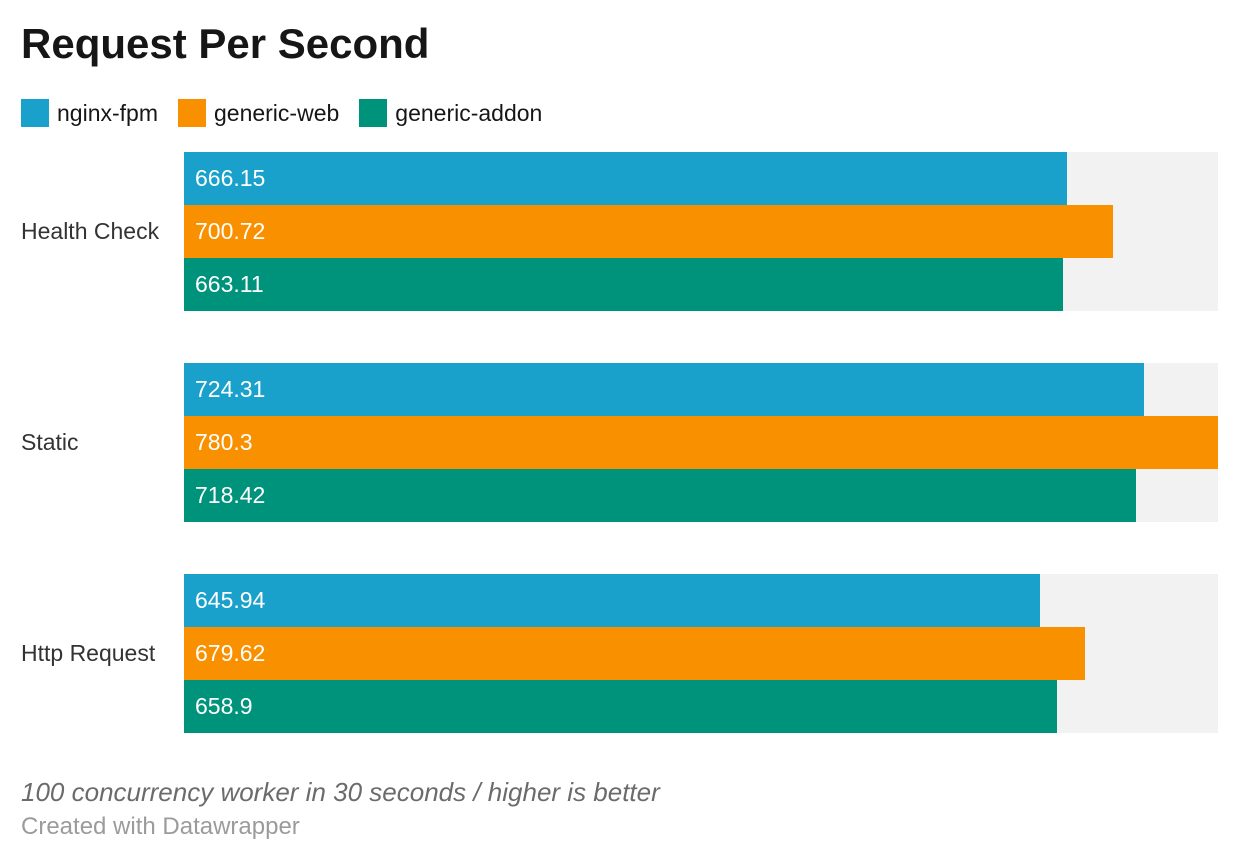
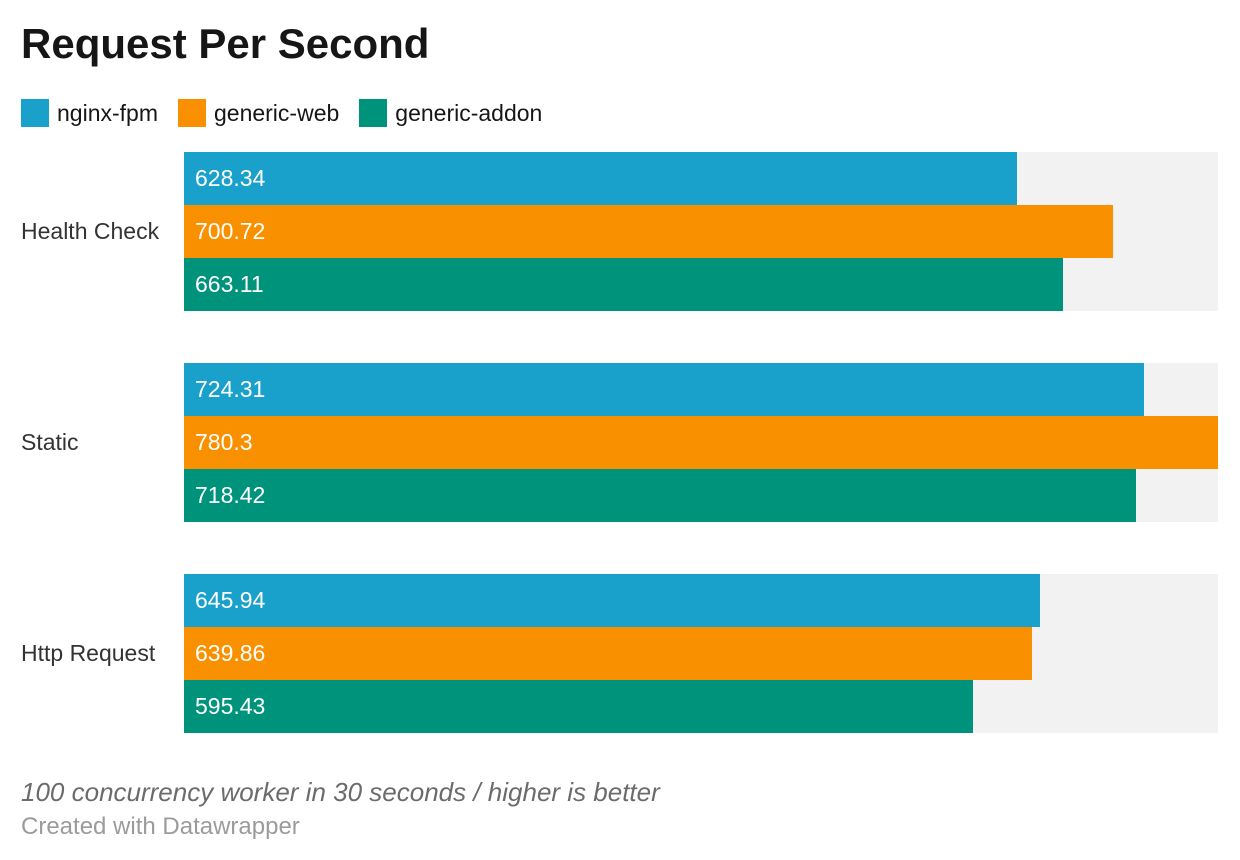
nginx-fpm/Health Check: 666.15 -> 628.34
generic-web/Http Request: 679.62 -> 639.86
generic-addon/Http Request: 658.9 -> 595.43
